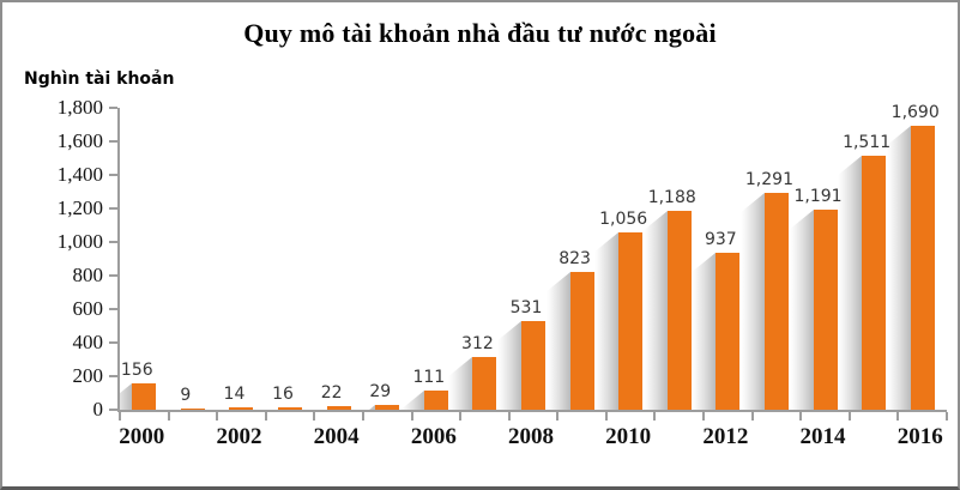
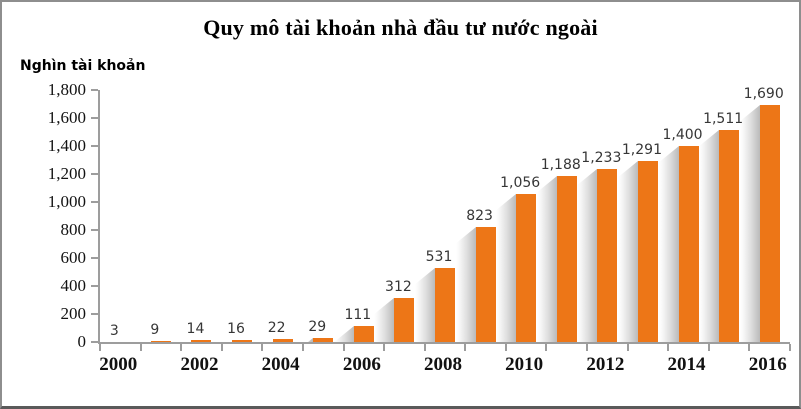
2000: 156 -> 3
2012: 937 -> 1,233
2014: 1,191 -> 1,400
